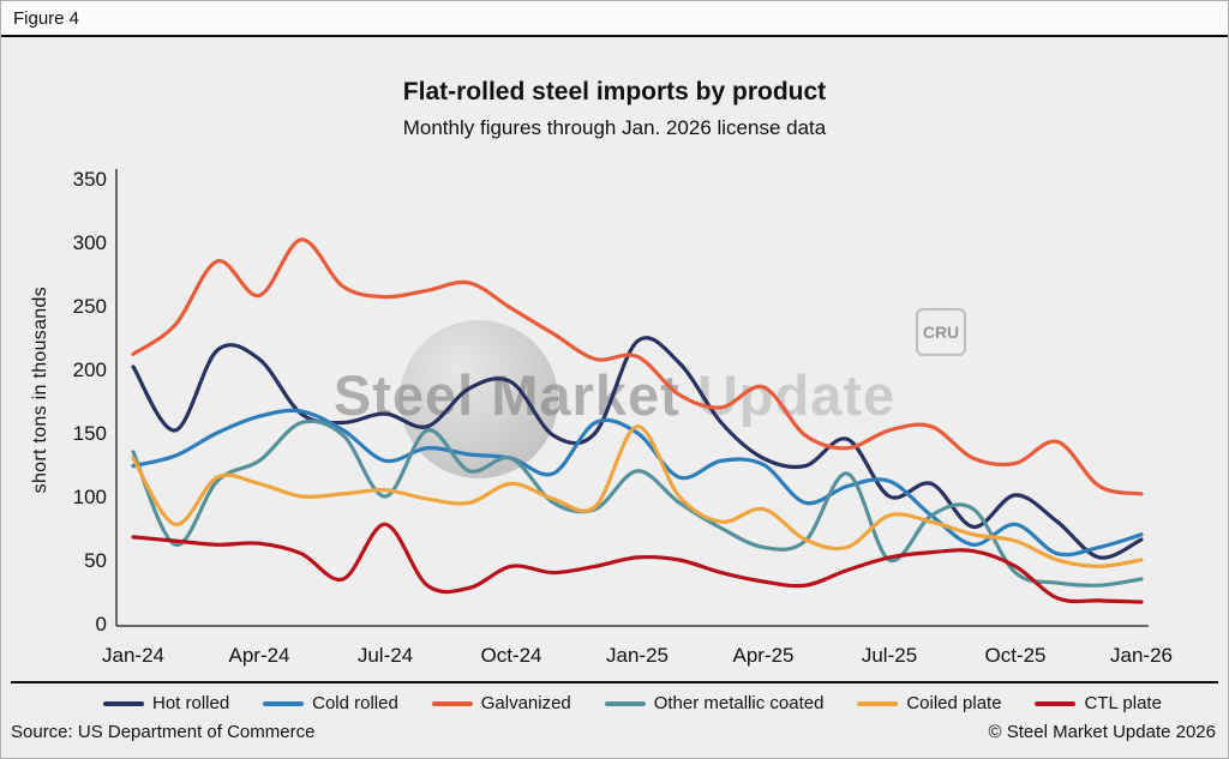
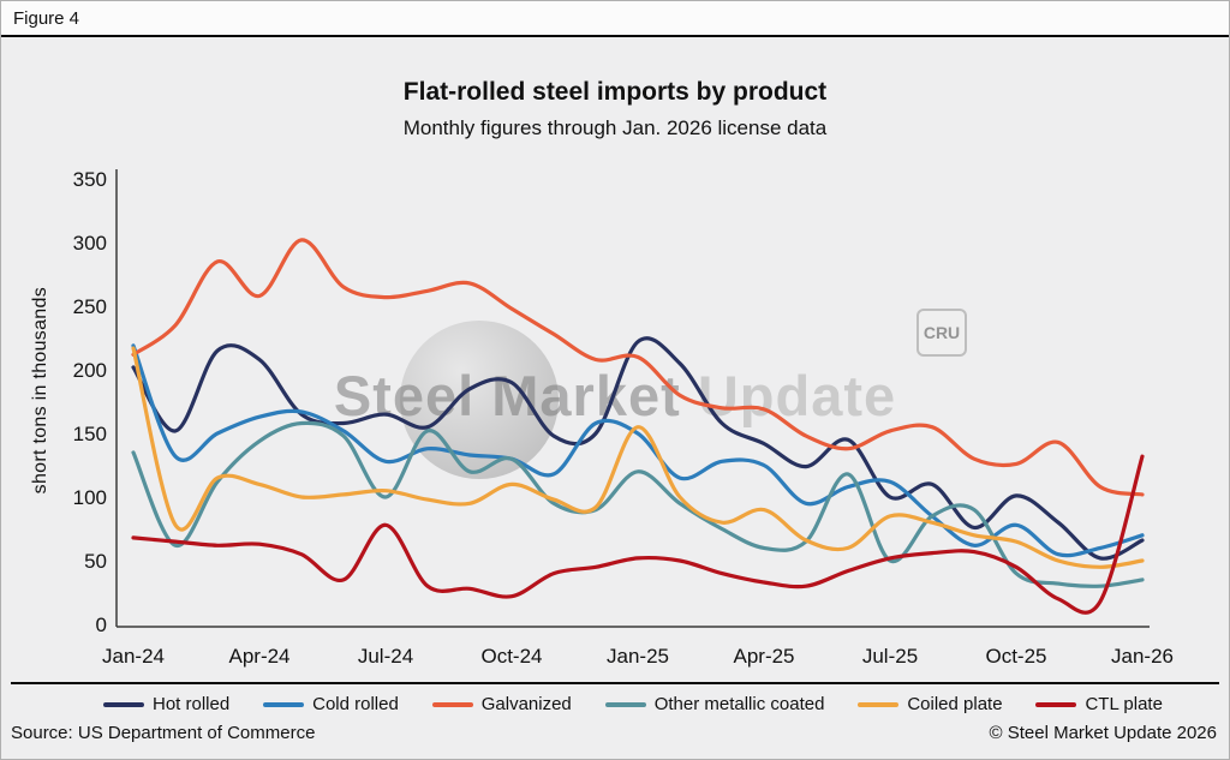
Cold rolled/Jan-24: 124 -> 219
Coiled plate/Jan-24: 130 -> 217
Other metallic coated/Apr-24: 128 -> 144
CTL plate/Oct-24: 45 -> 22
Hot rolled/Apr-25: 130 -> 142
Galvanized/Apr-25: 186 -> 169
CTL plate/Jan-26: 17 -> 132
